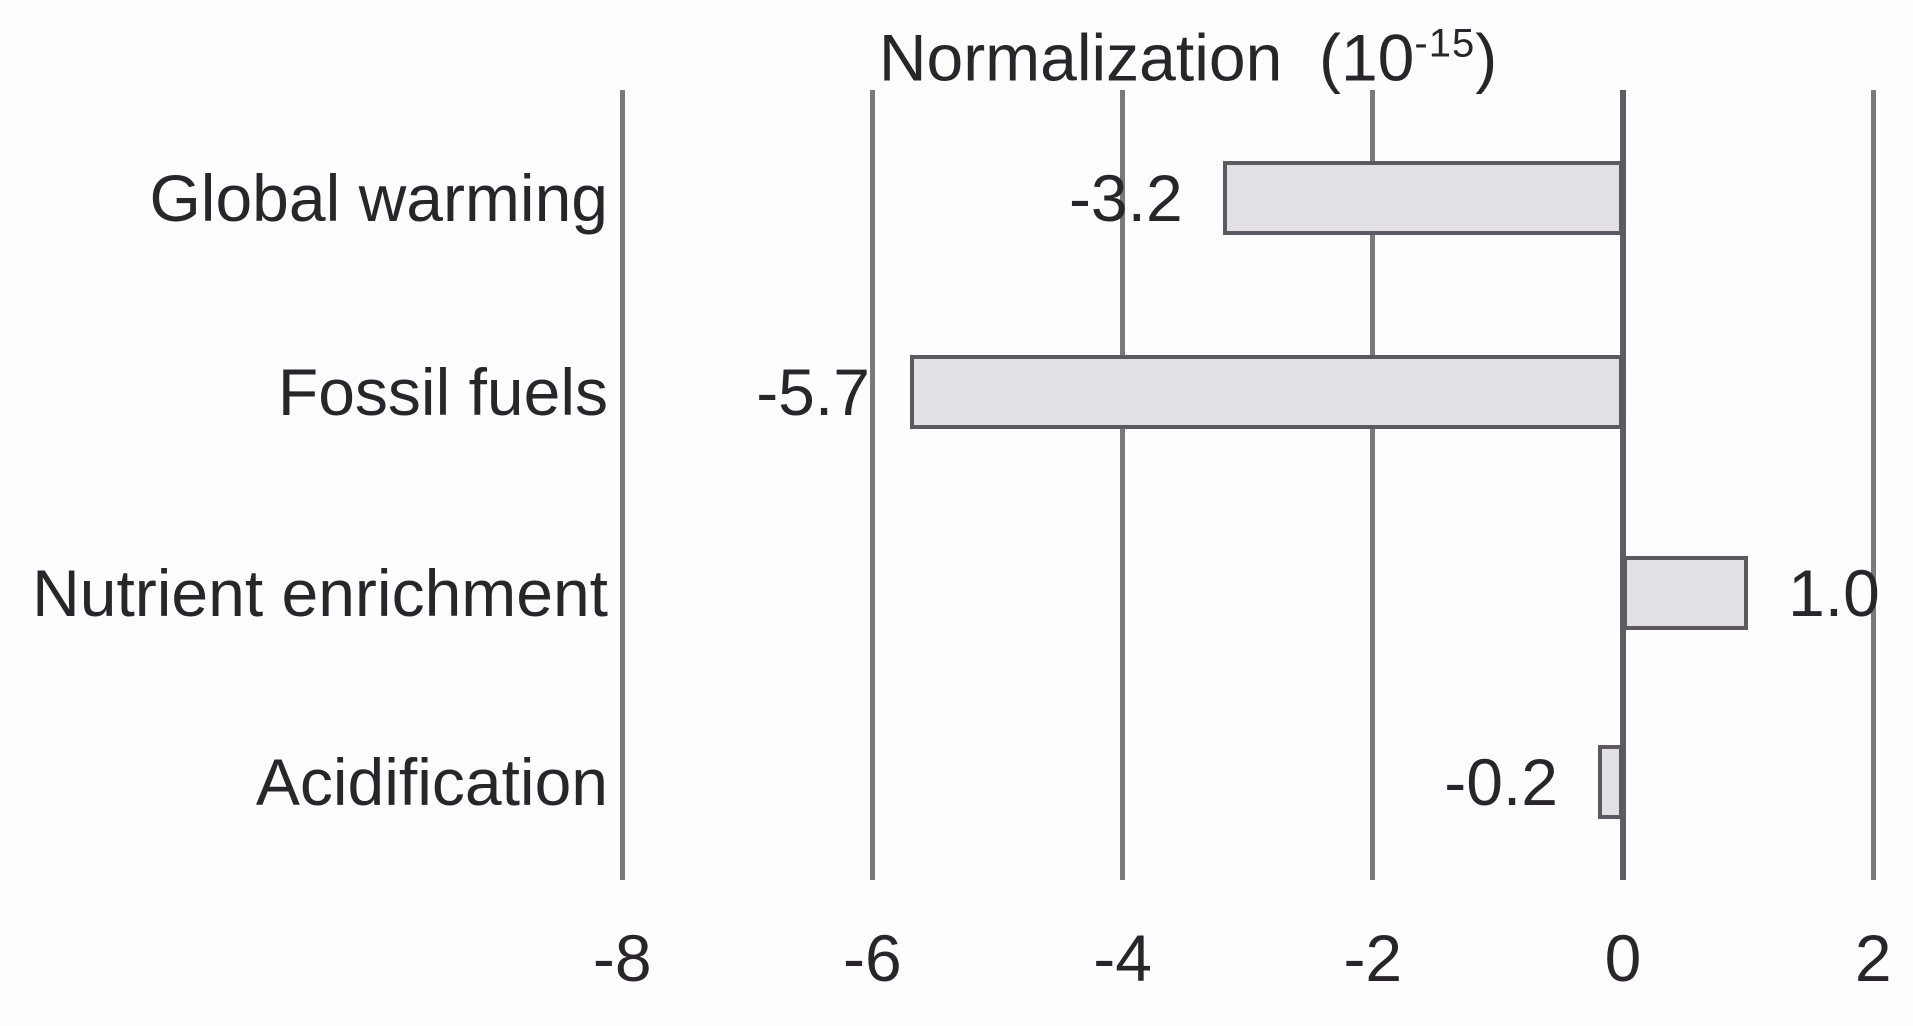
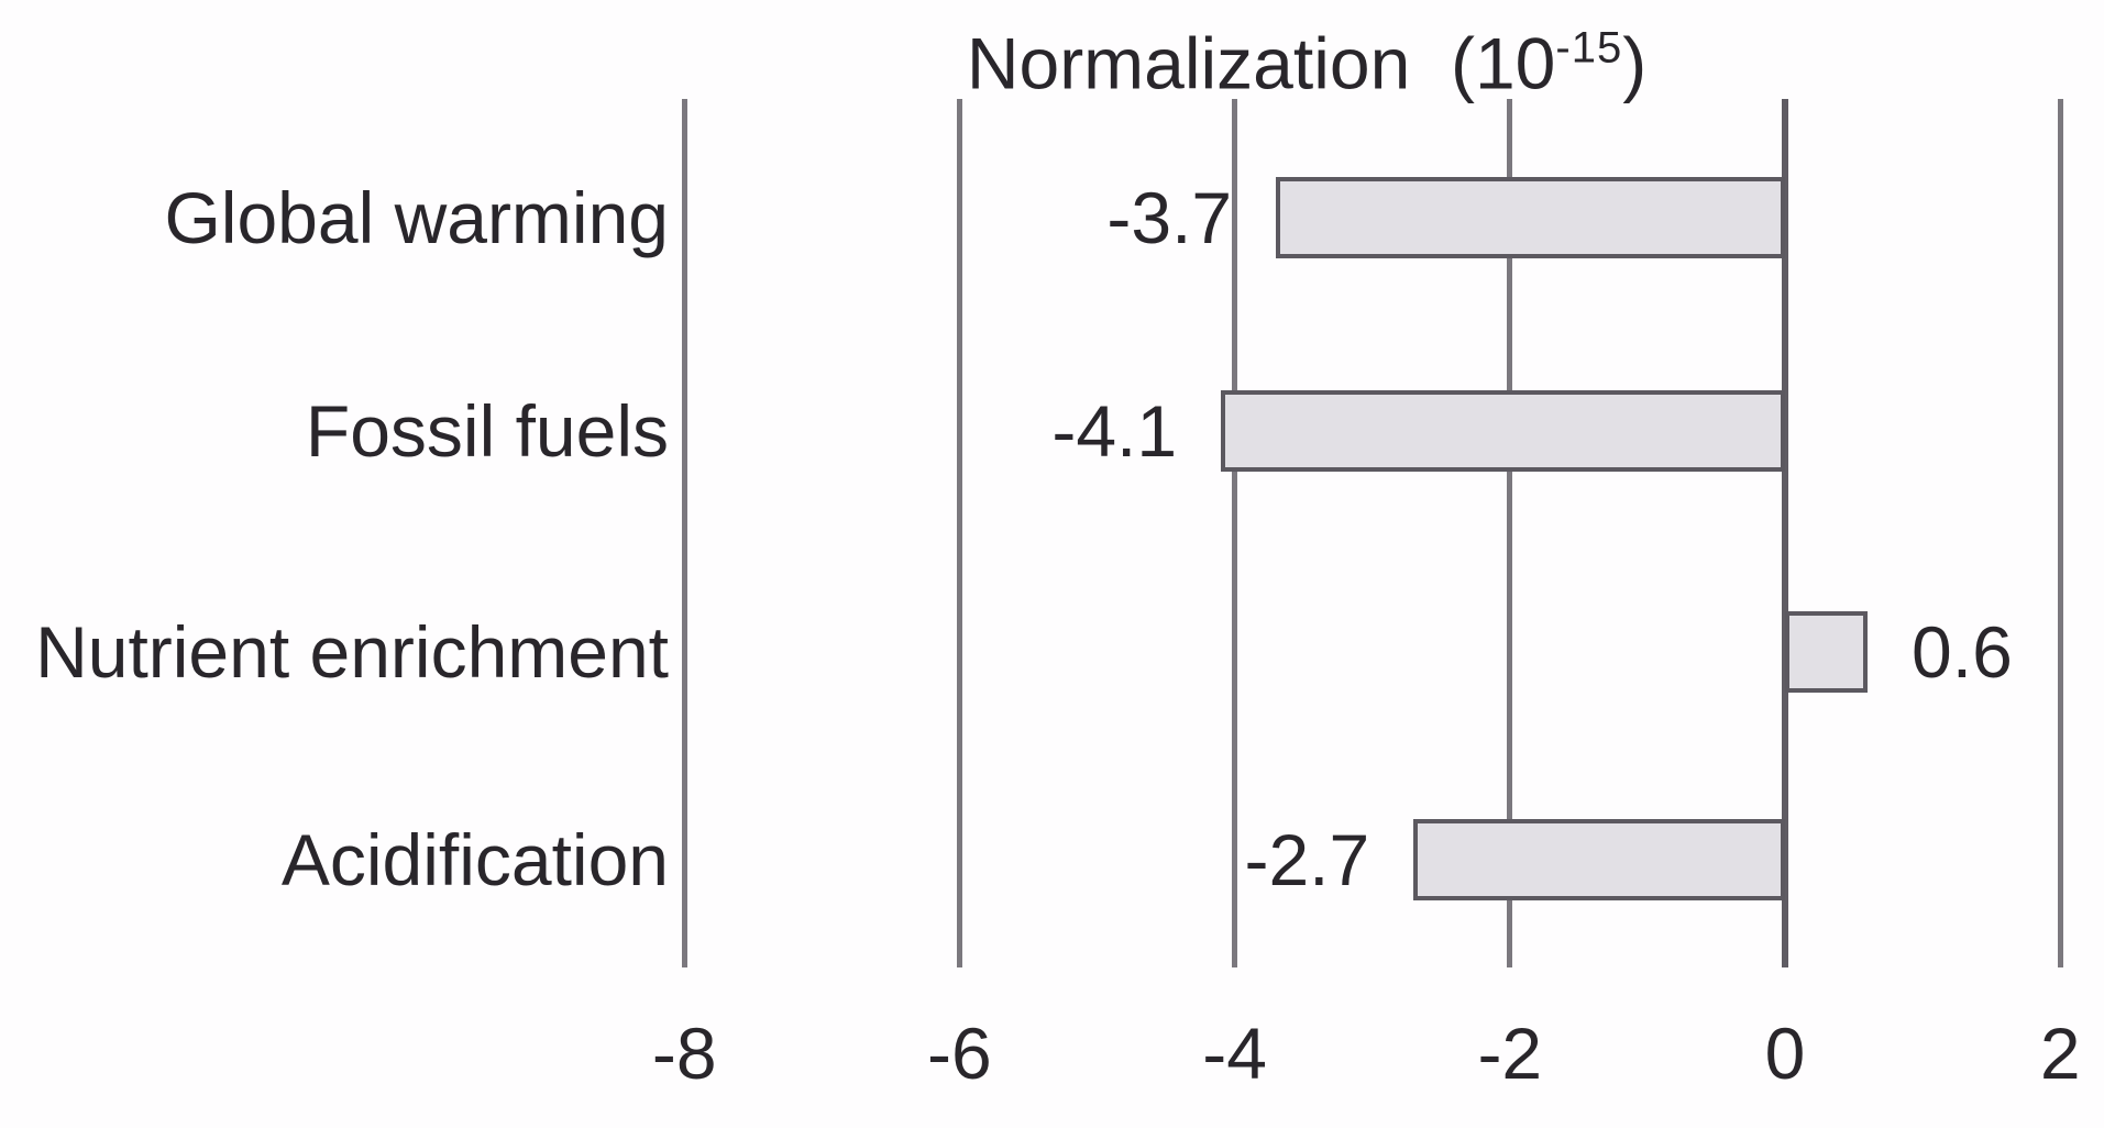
Global warming: -3.2 -> -3.7
Fossil fuels: -5.7 -> -4.1
Nutrient enrichment: 1.0 -> 0.6
Acidification: -0.2 -> -2.7
